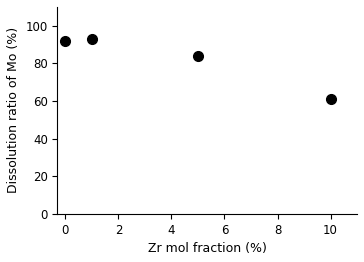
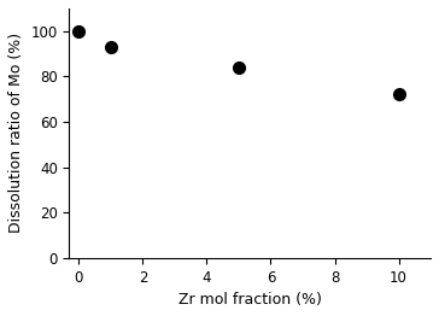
0: 92 -> 100
10: 61 -> 72
